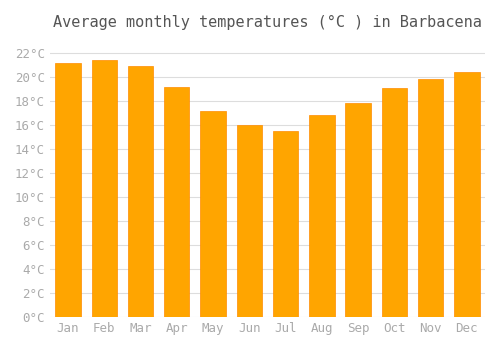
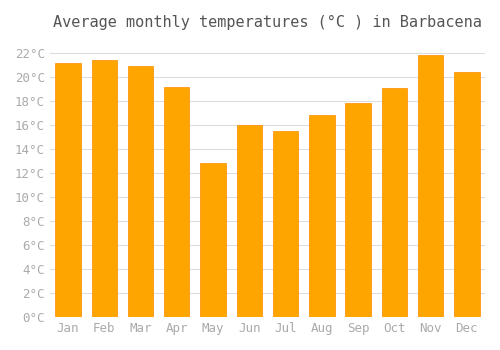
May: 17.2°C -> 12.8°C
Nov: 19.8°C -> 21.8°C
